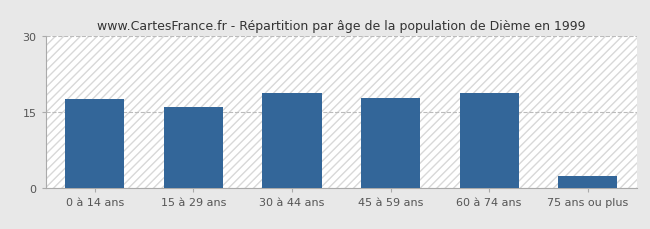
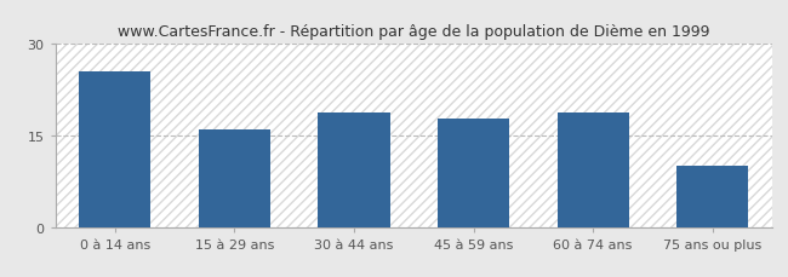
0 à 14 ans: 17.5 -> 25.4
75 ans ou plus: 2.3 -> 10.0
